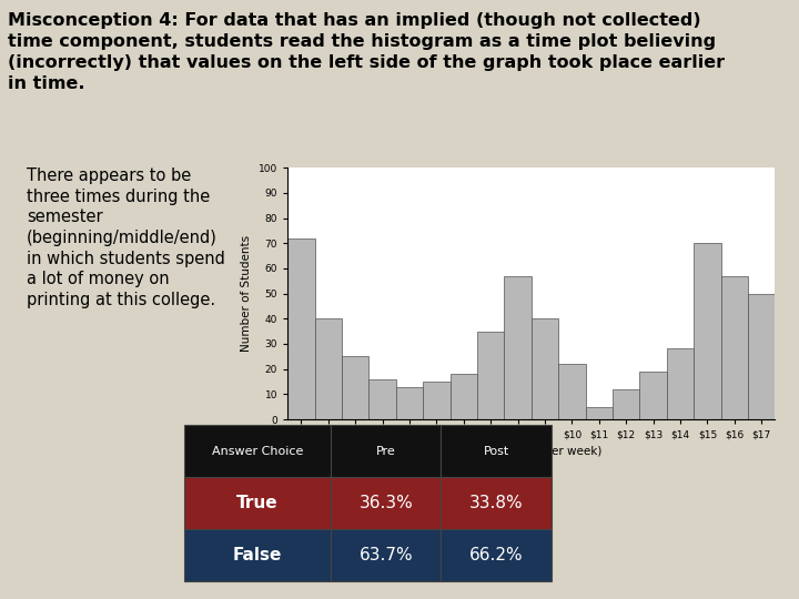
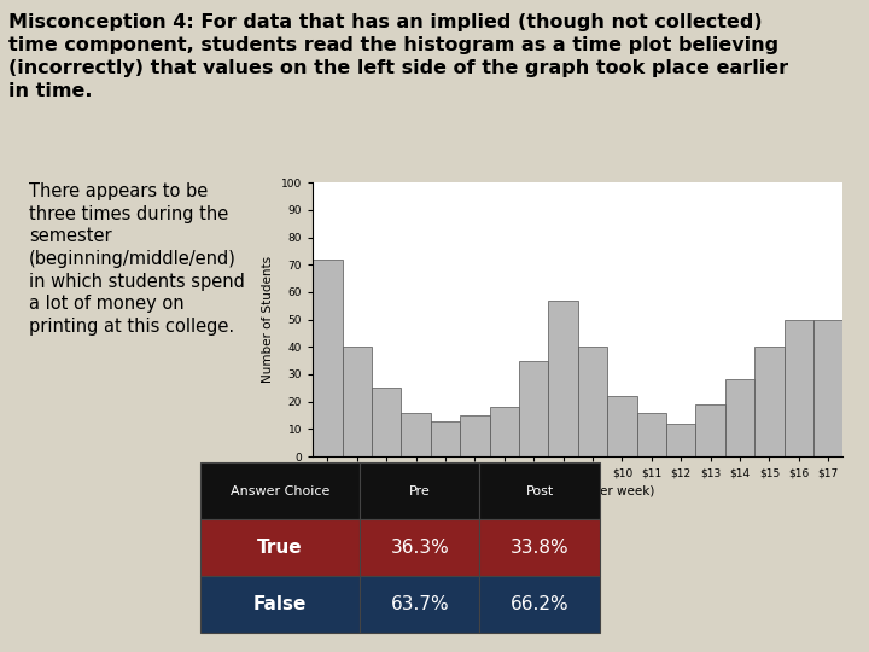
$11: 5 -> 16
$15: 70 -> 40
$16: 57 -> 50
